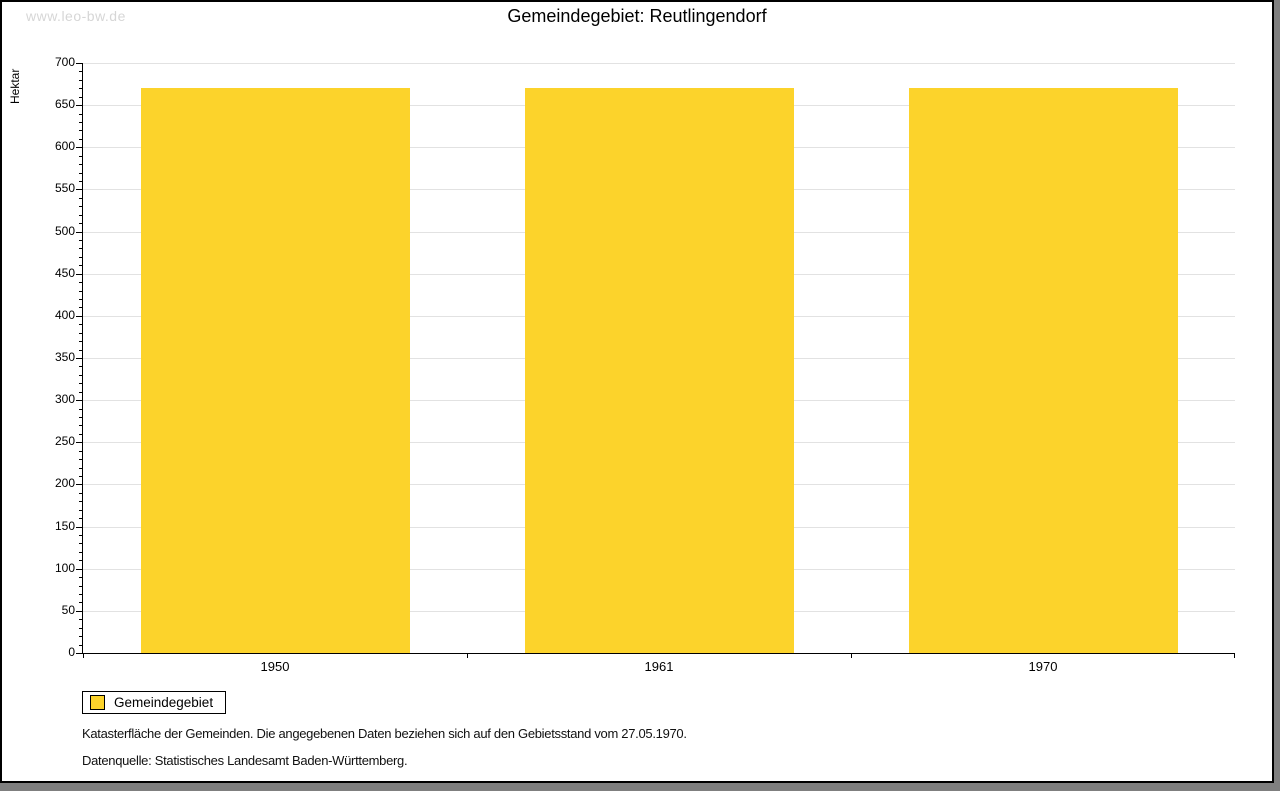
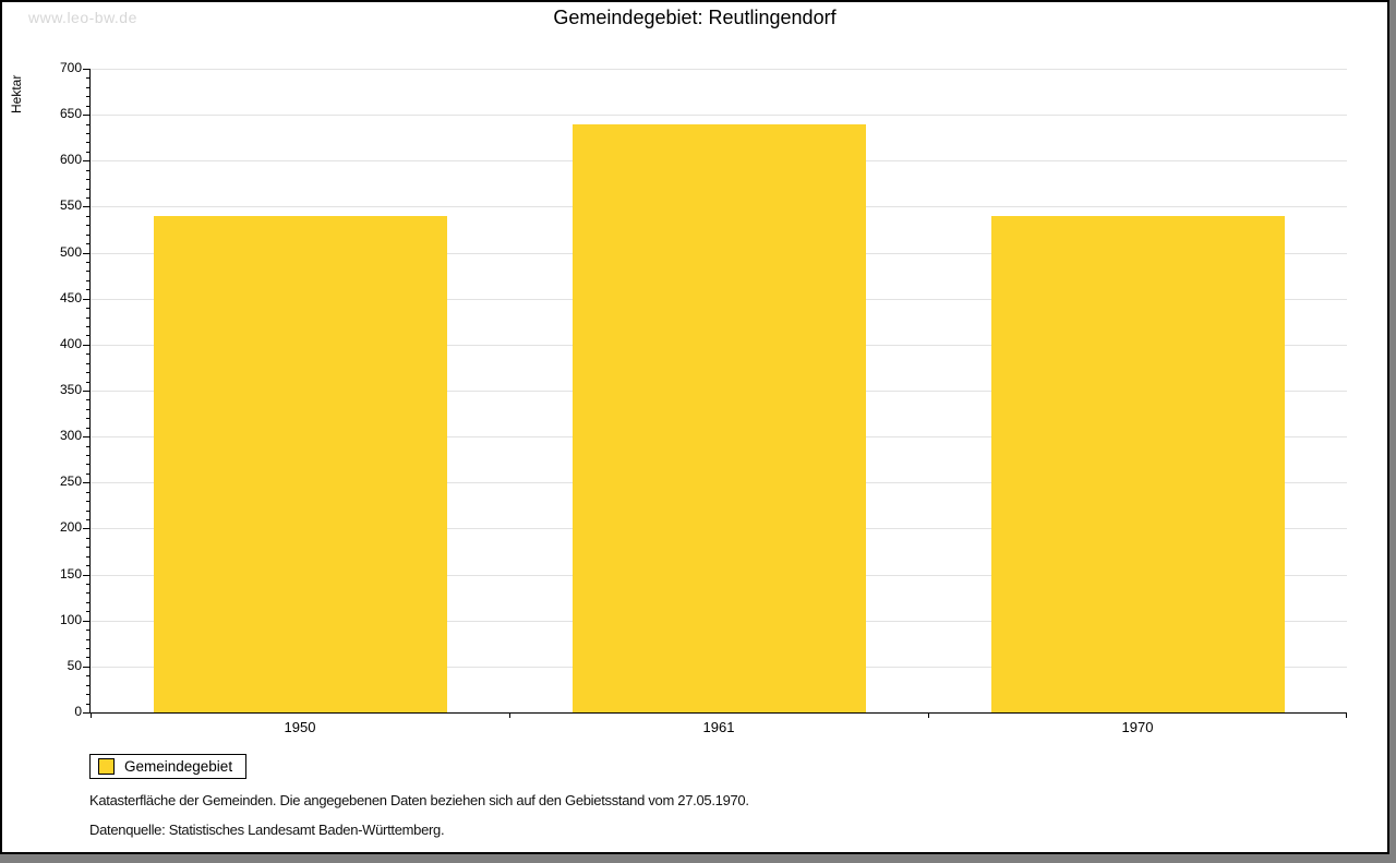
1950: 670 -> 540
1961: 670 -> 640
1970: 670 -> 540
